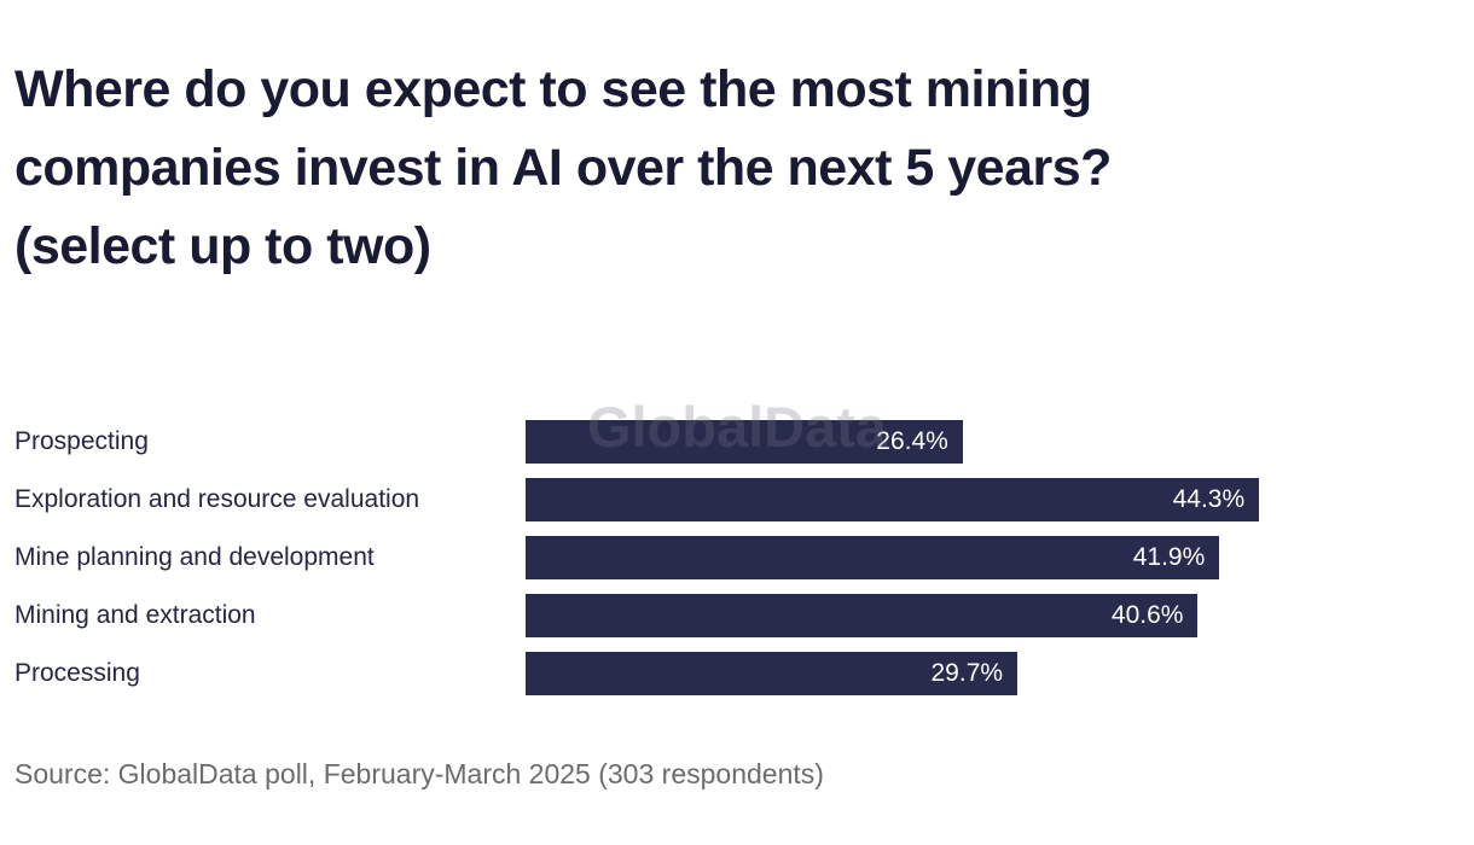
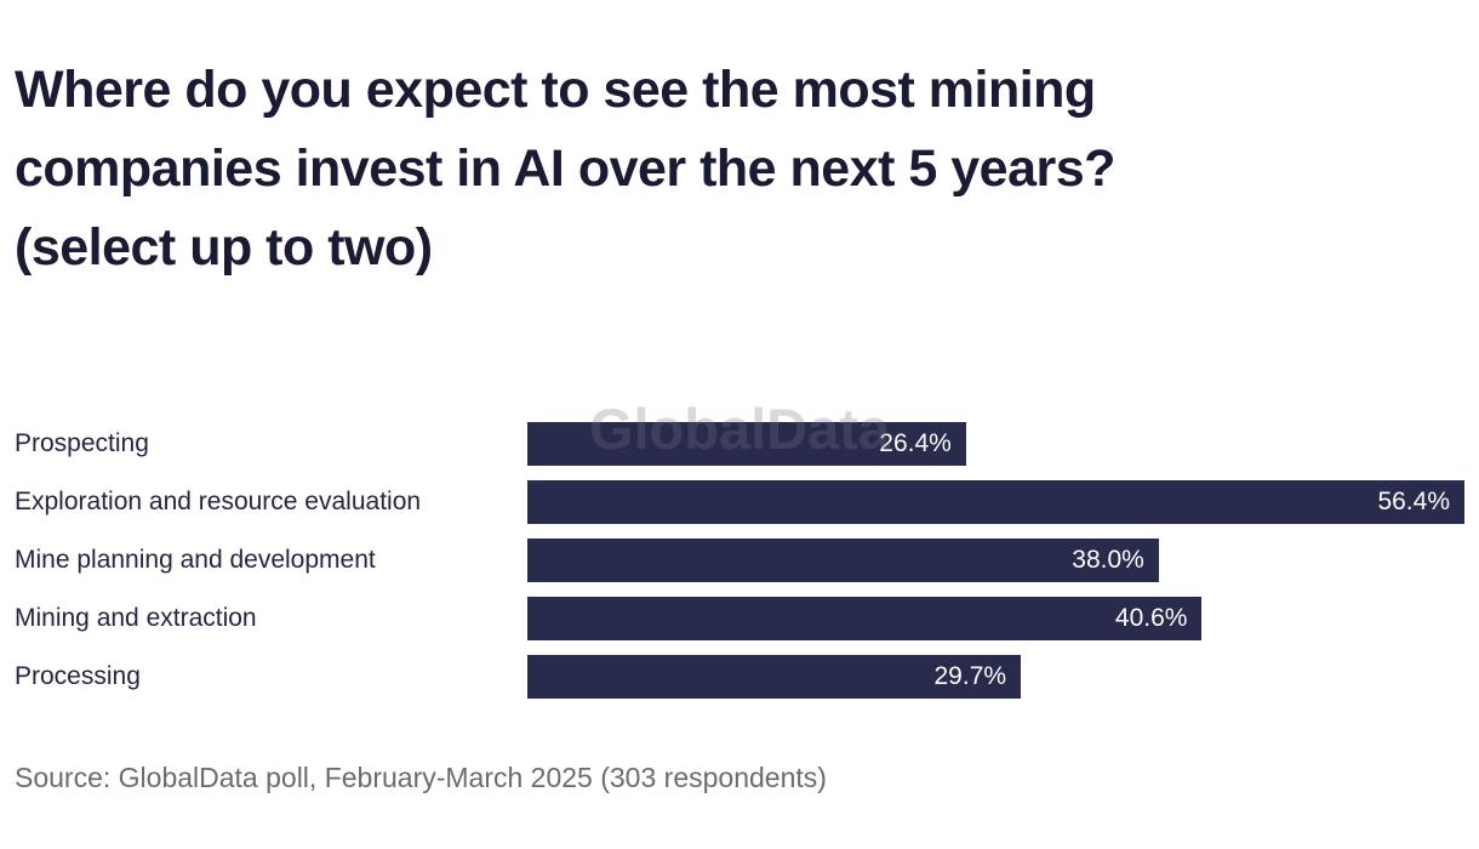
Exploration and resource evaluation: 44.3% -> 56.4%
Mine planning and development: 41.9% -> 38.0%
